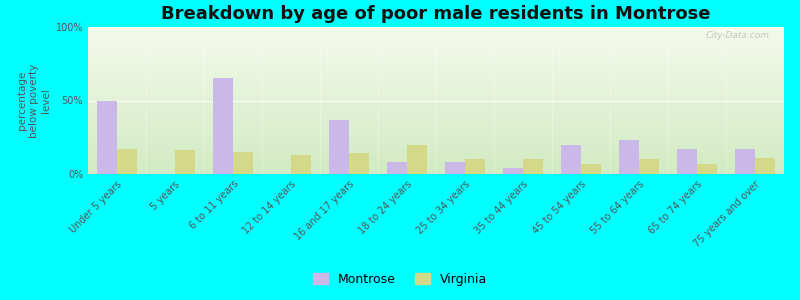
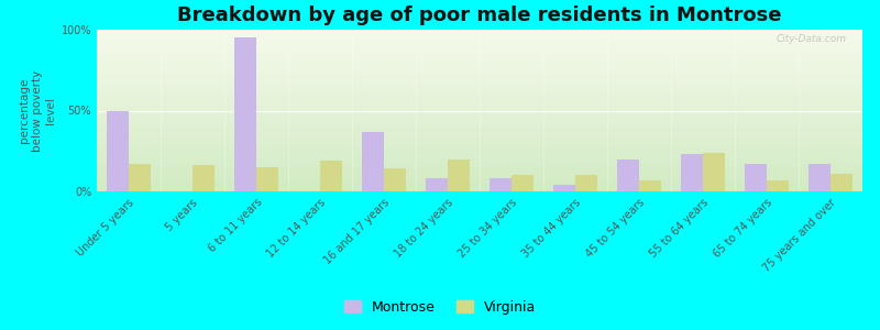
Montrose/6 to 11 years: 65% -> 95%
Virginia/12 to 14 years: 13% -> 19%
Virginia/55 to 64 years: 10% -> 24%
